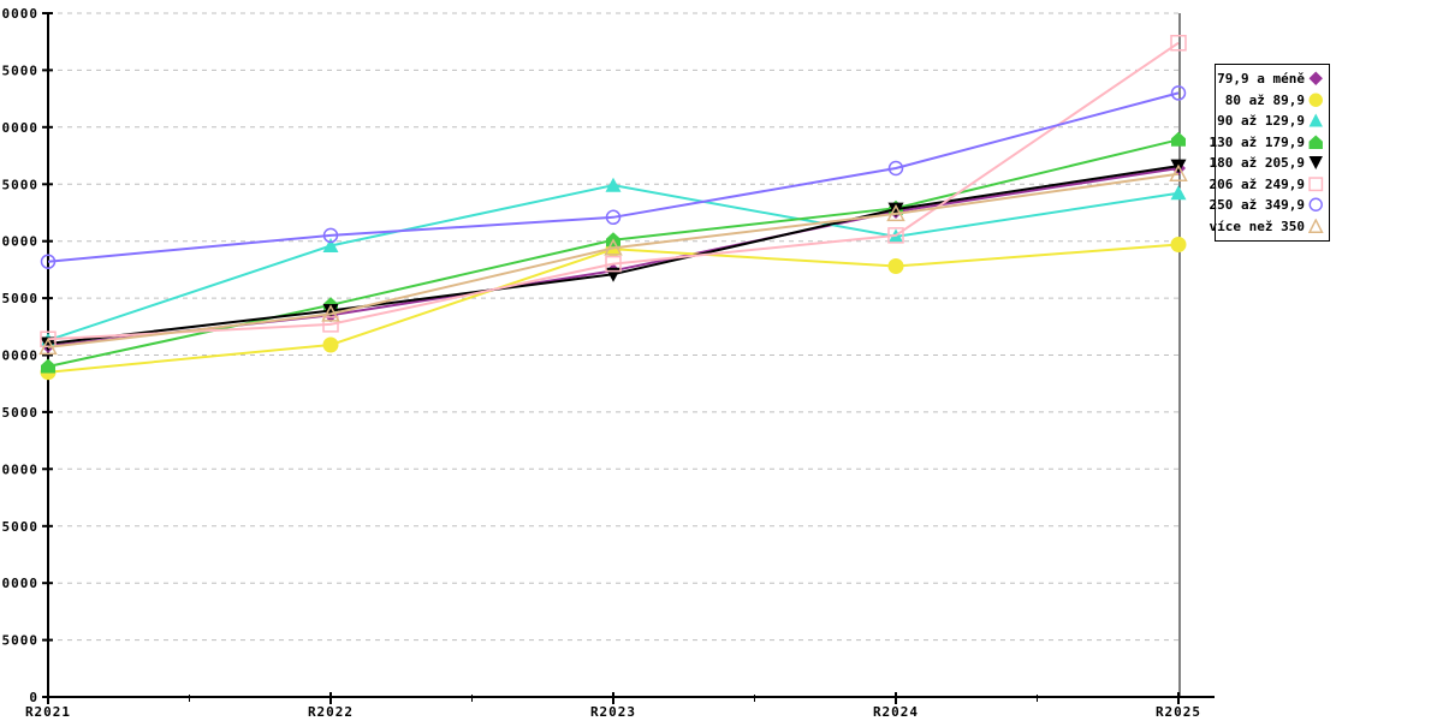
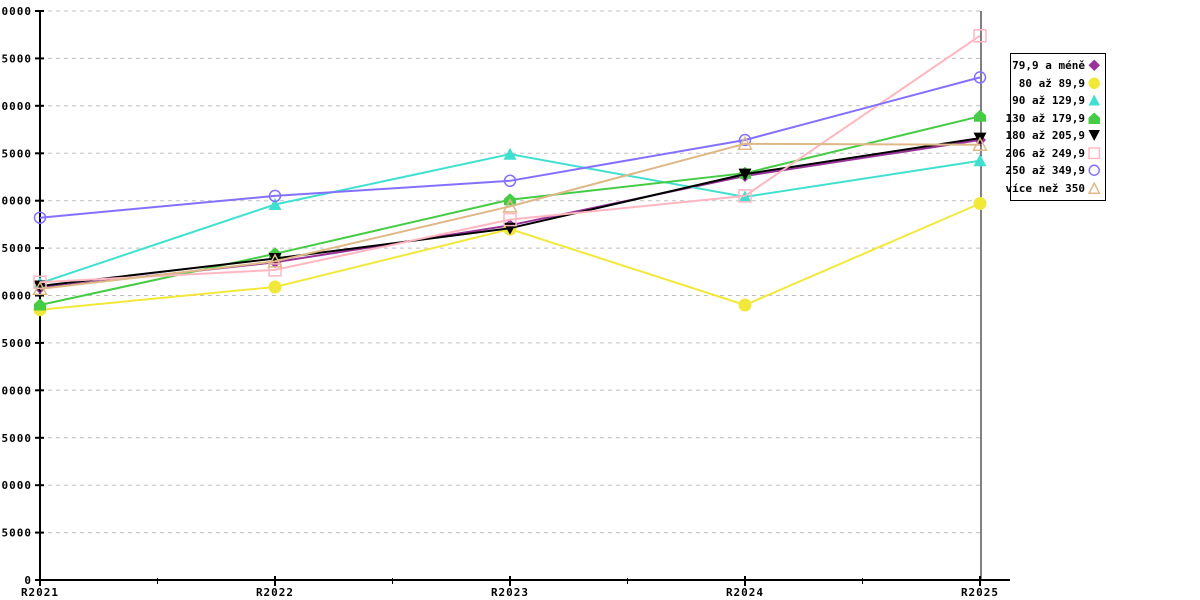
80 až 89,9/R2023: 39000 -> 37000
80 až 89,9/R2024: 38000 -> 29000
více než 350/R2024: 42000 -> 46000
